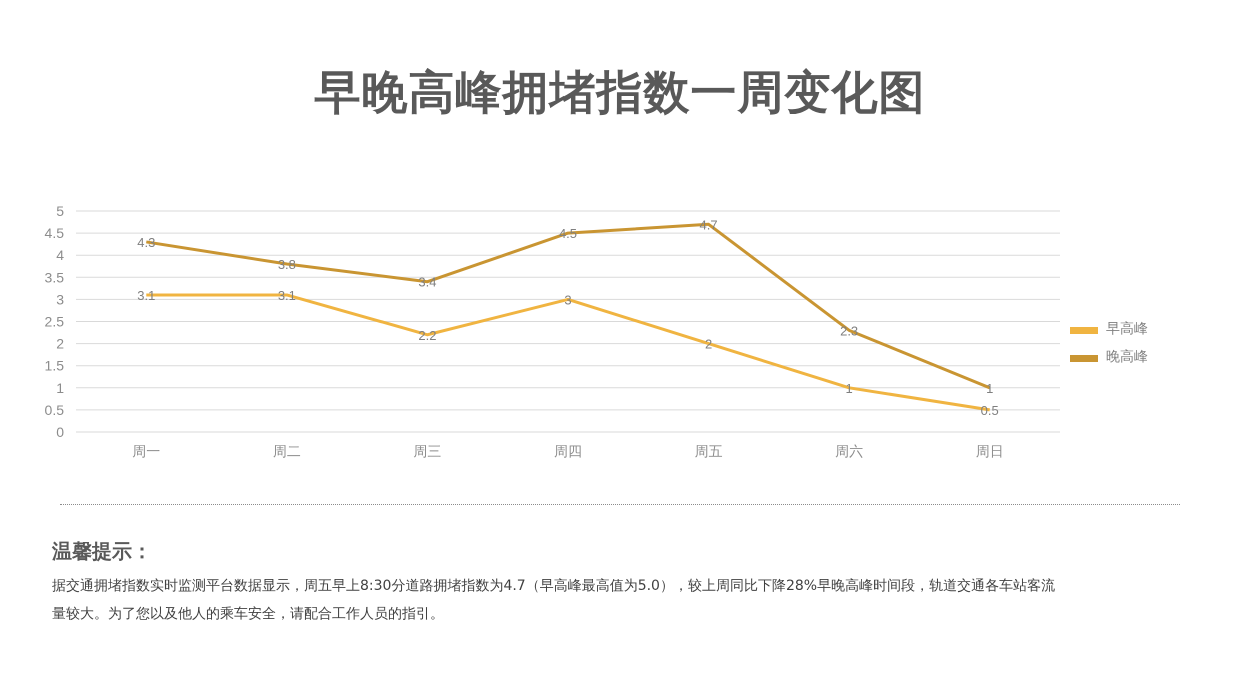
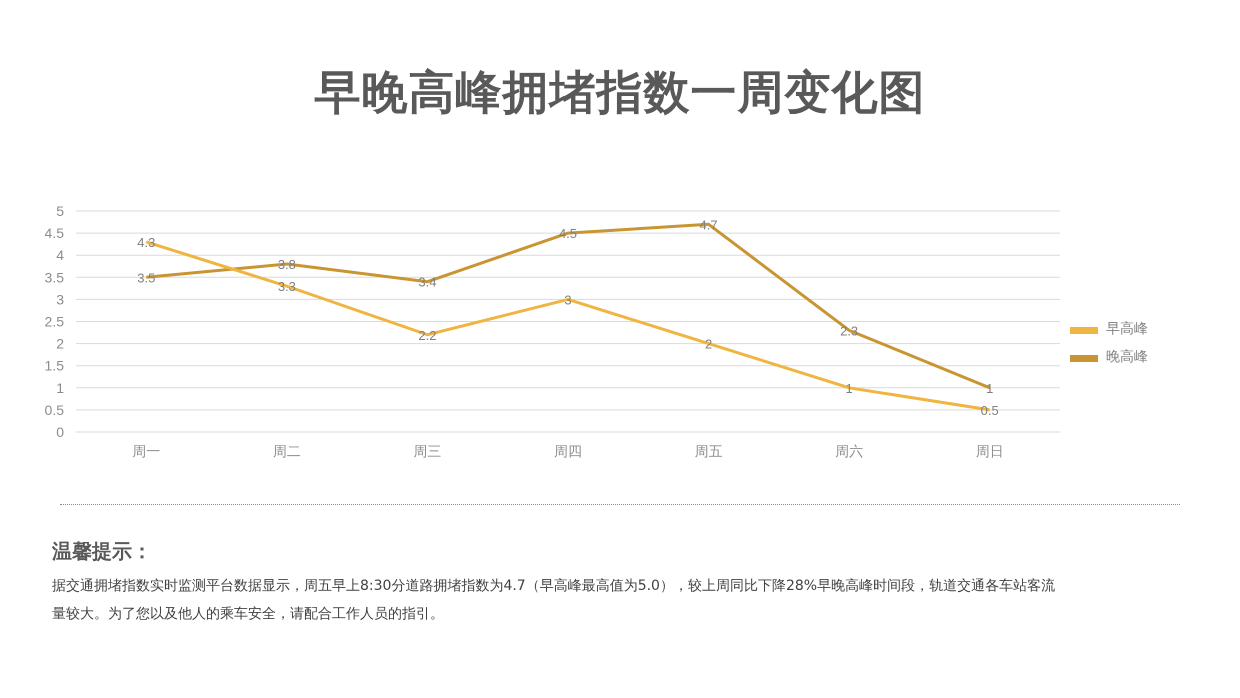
早高峰/周一: 3.1 -> 4.3
晚高峰/周一: 4.3 -> 3.5
早高峰/周二: 3.1 -> 3.3
